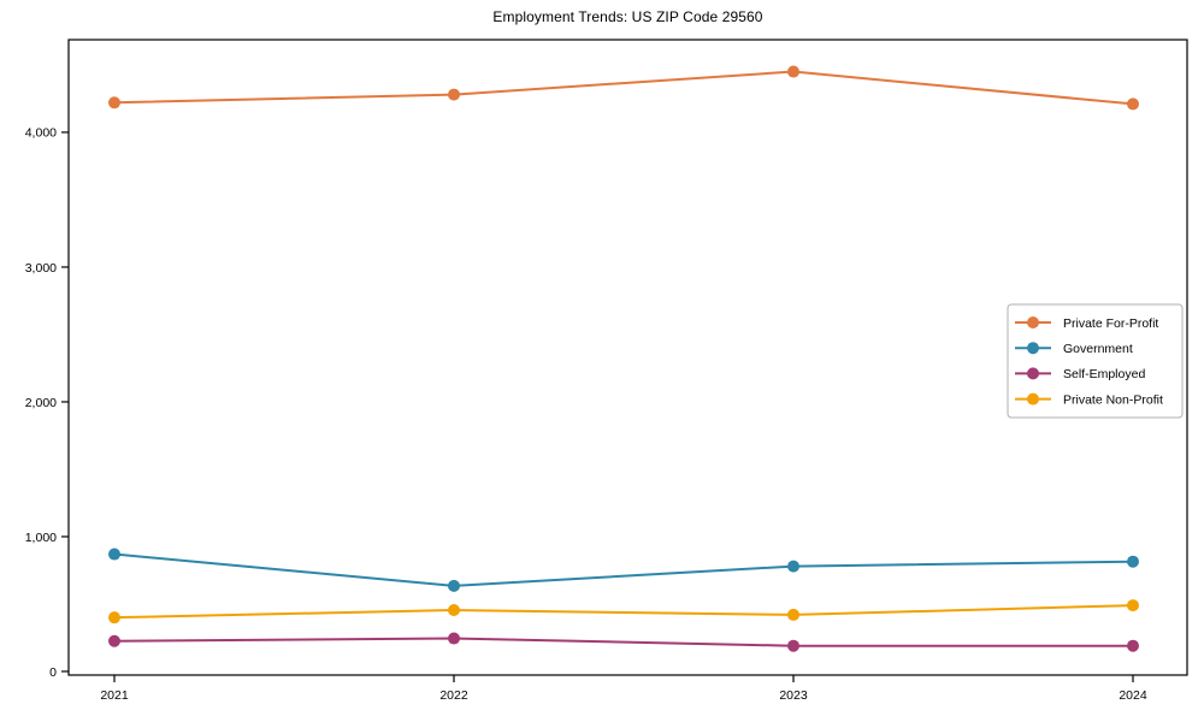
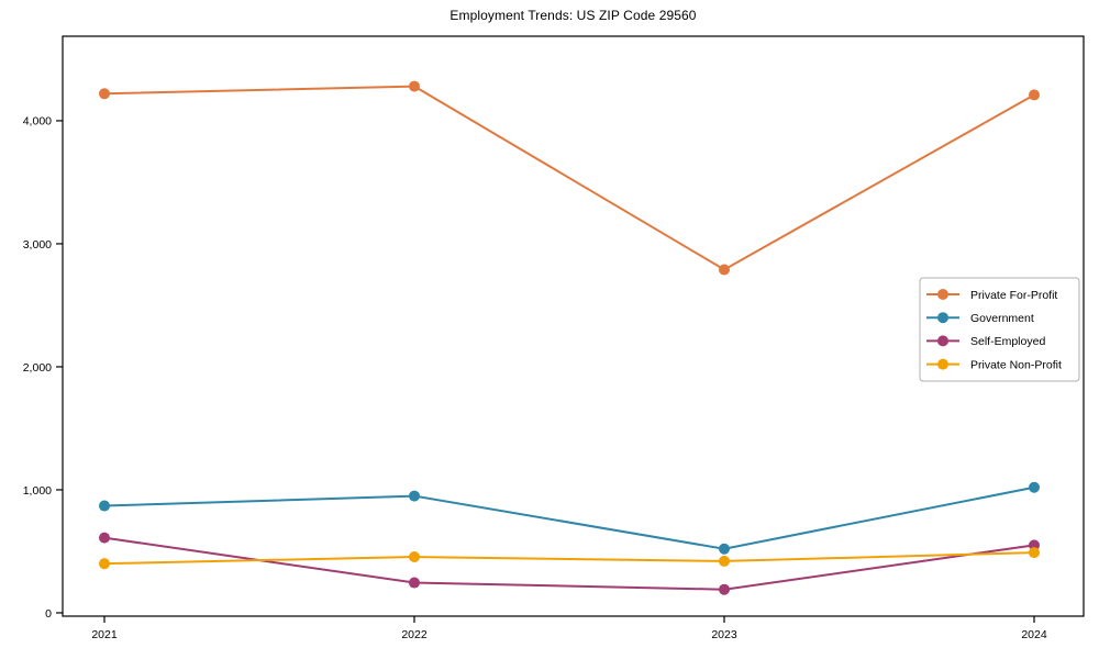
Self-Employed/2021: 220 -> 610
Government/2022: 640 -> 950
Private For-Profit/2023: 4450 -> 2790
Government/2023: 780 -> 520
Government/2024: 820 -> 1020
Self-Employed/2024: 190 -> 550
